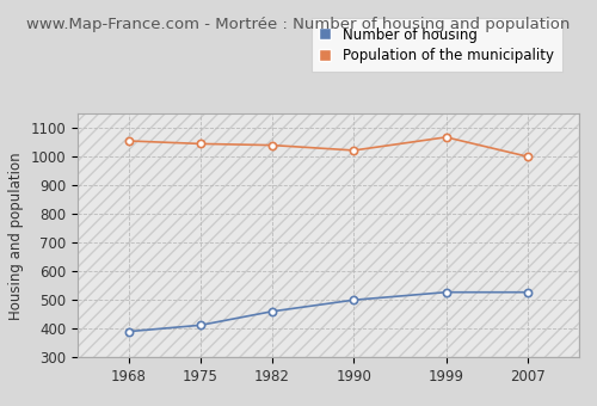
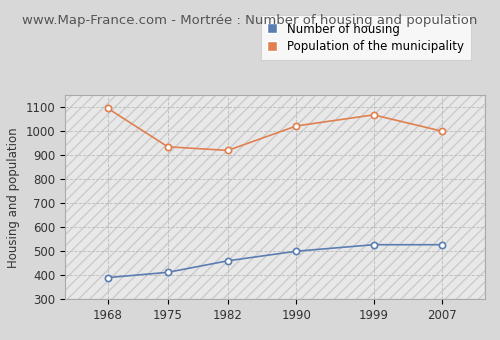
Population of the municipality/1968: 1055 -> 1095
Population of the municipality/1975: 1045 -> 935
Population of the municipality/1982: 1040 -> 920
